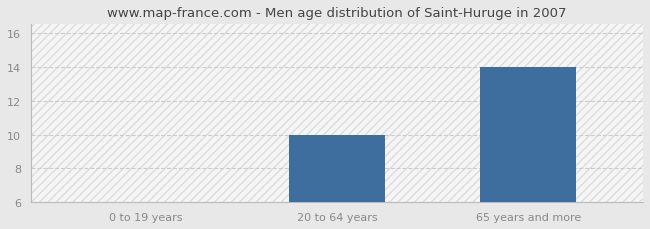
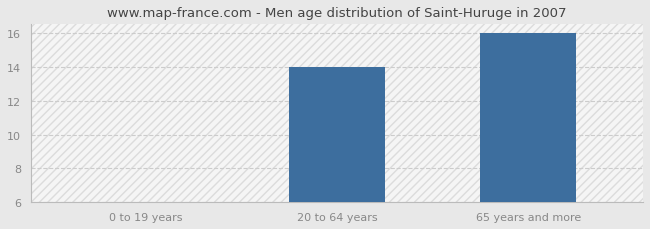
20 to 64 years: 10.0 -> 14.0
65 years and more: 14.0 -> 16.0
